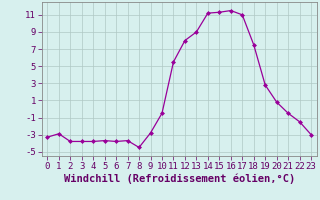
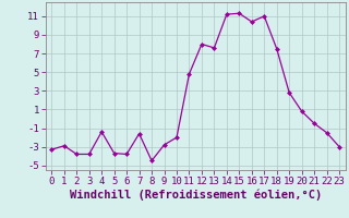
4: -3.8 -> -1.4
7: -3.7 -> -1.6
10: -0.5 -> -2.0
11: 5.5 -> 4.8
13: 9.0 -> 7.6
16: 11.5 -> 10.4
